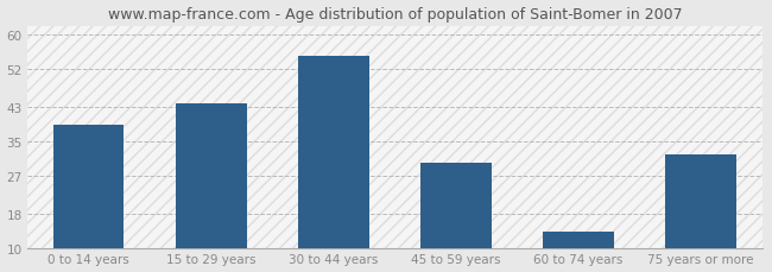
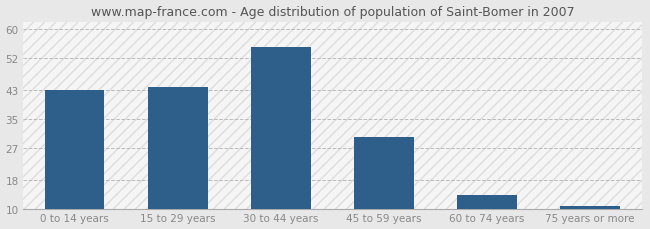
0 to 14 years: 39 -> 43
75 years or more: 32 -> 11
